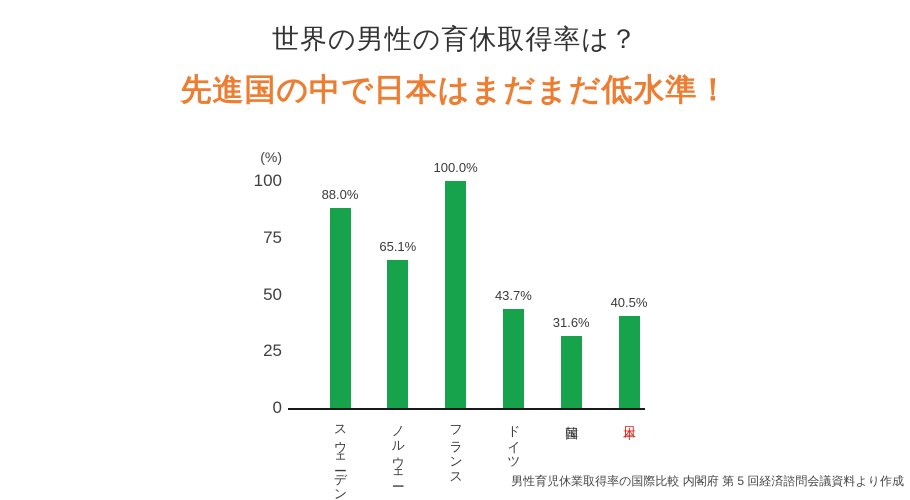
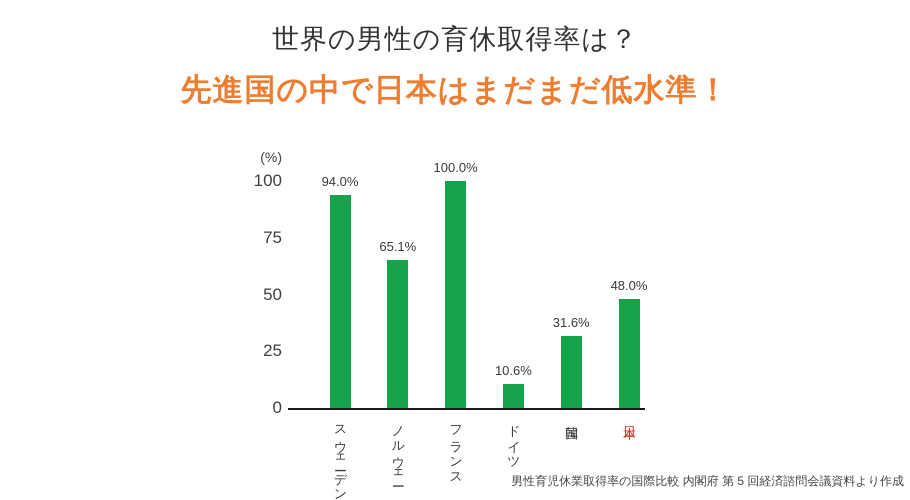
スウェーデン: 88.0% -> 94.0%
ドイツ: 43.7% -> 10.6%
日本: 40.5% -> 48.0%
